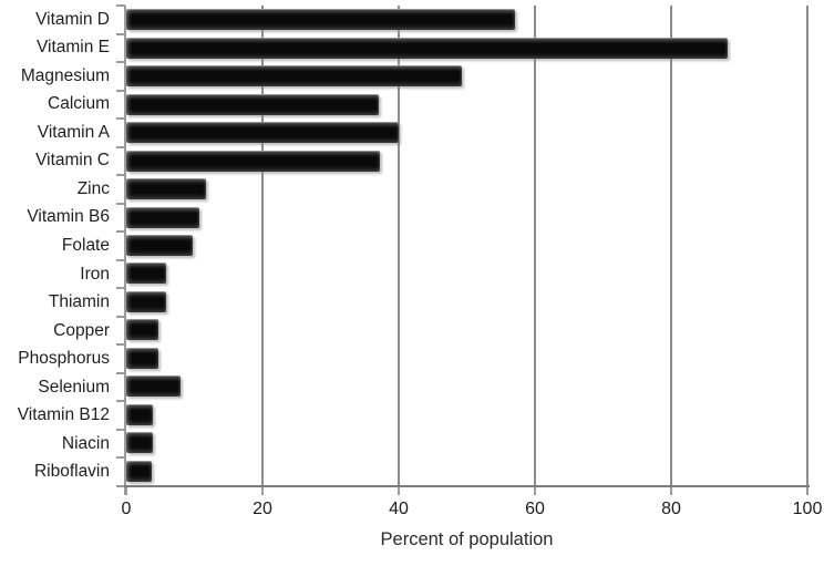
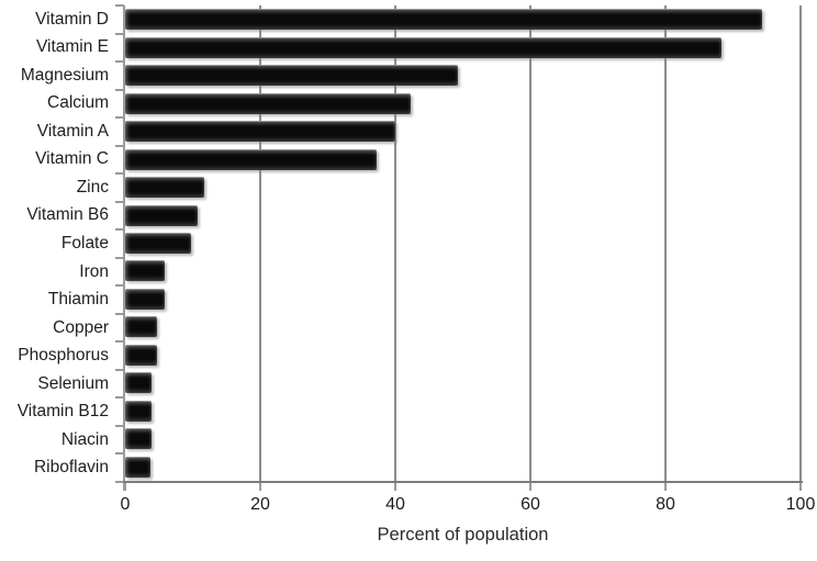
Vitamin D: 57 -> 94
Calcium: 37 -> 42
Selenium: 8 -> 4
